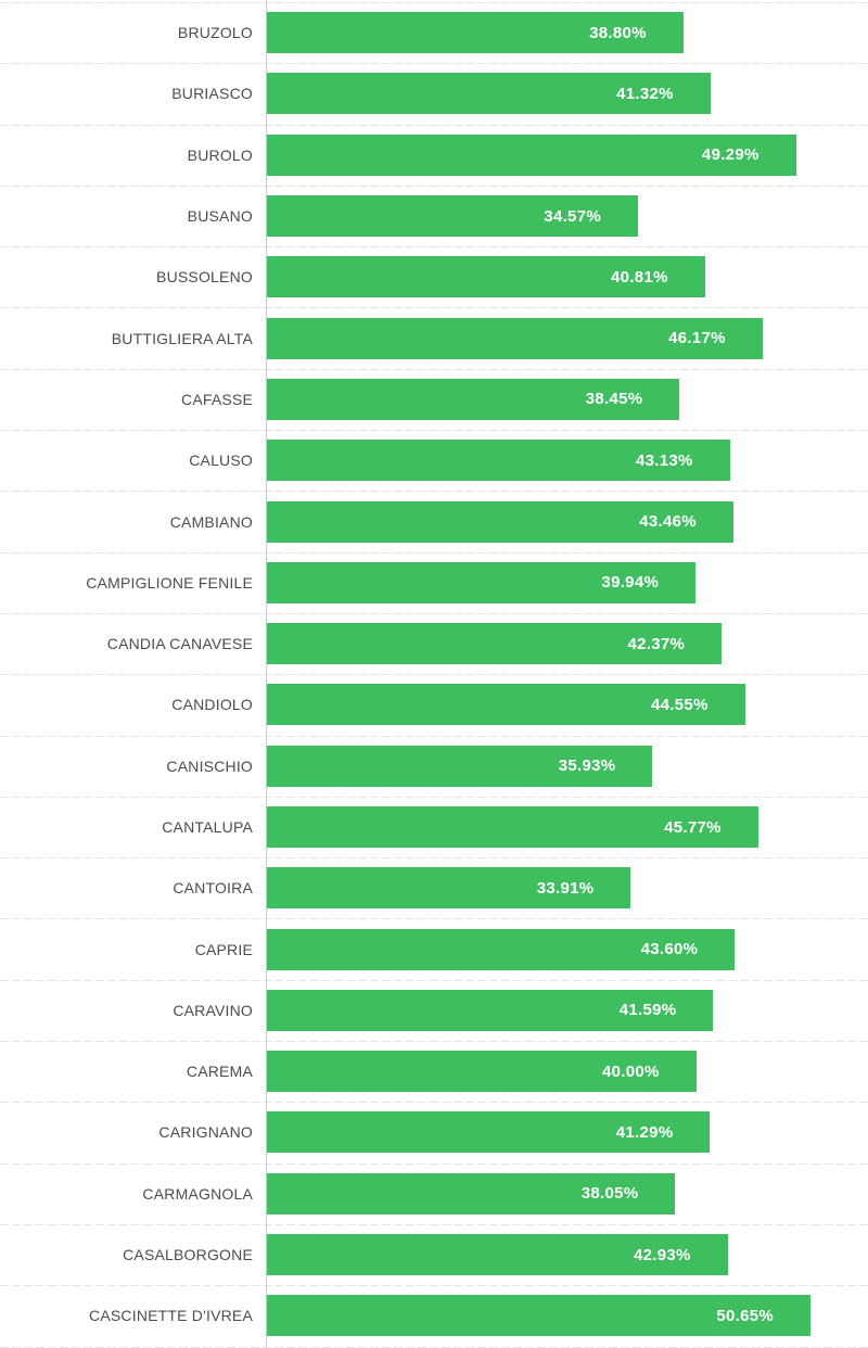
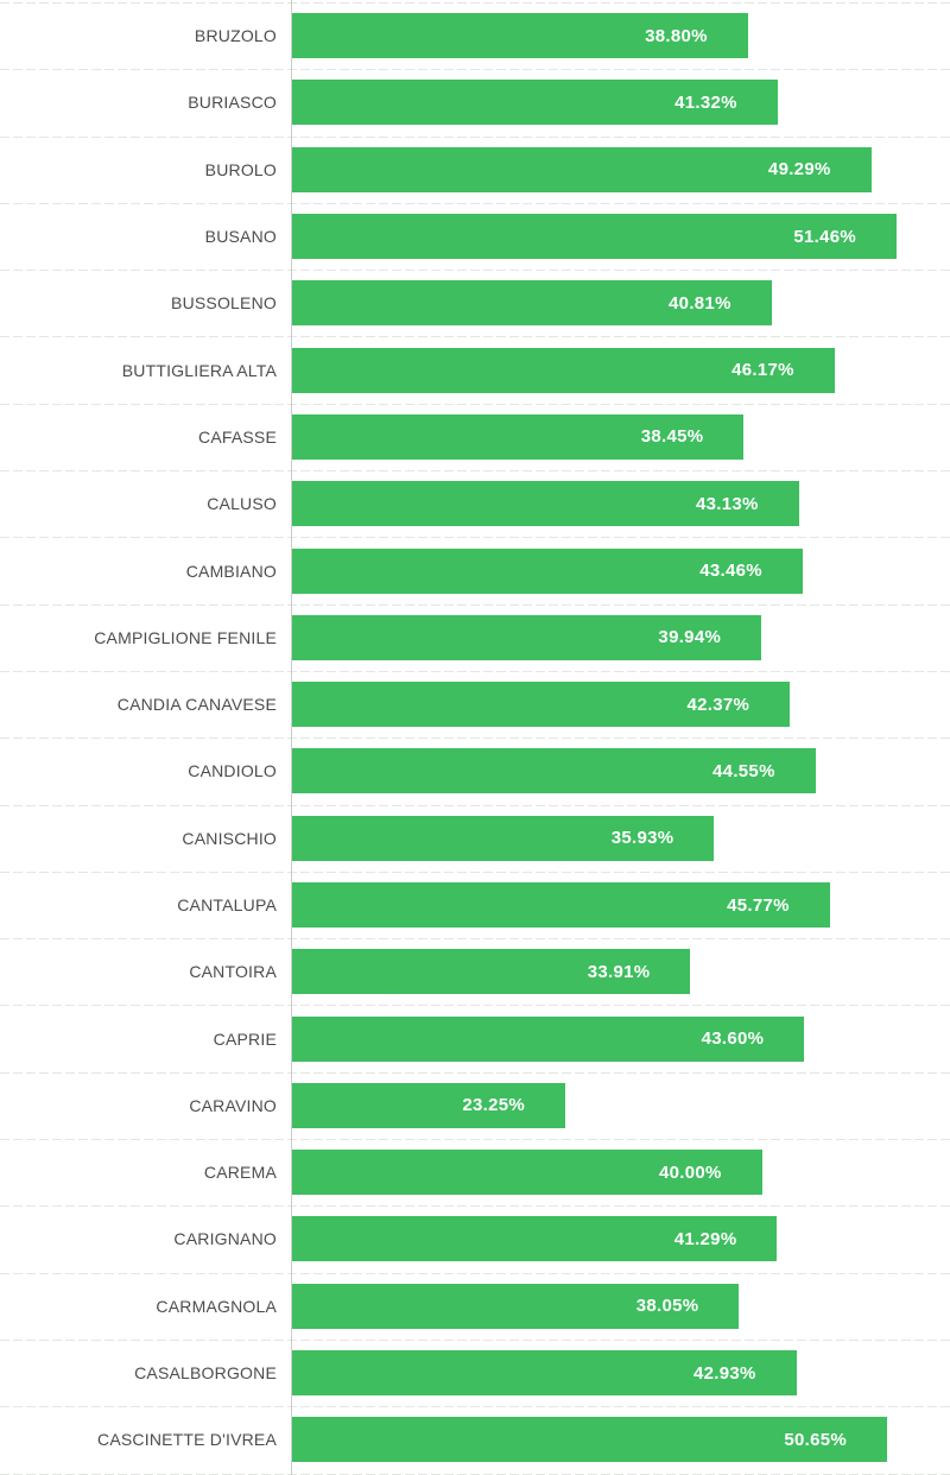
BUSANO: 34.57% -> 51.46%
CARAVINO: 41.59% -> 23.25%
